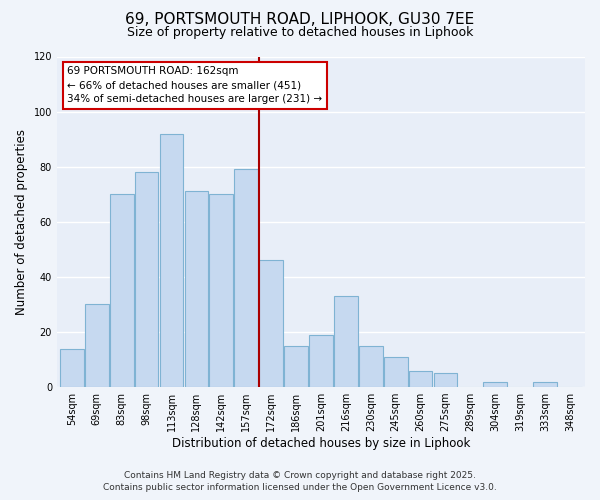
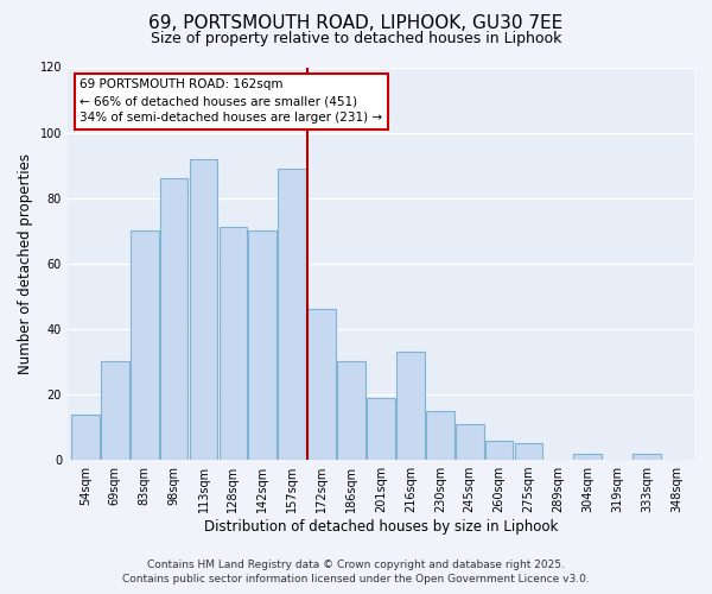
98sqm: 78 -> 86
157sqm: 79 -> 89
186sqm: 15 -> 30
